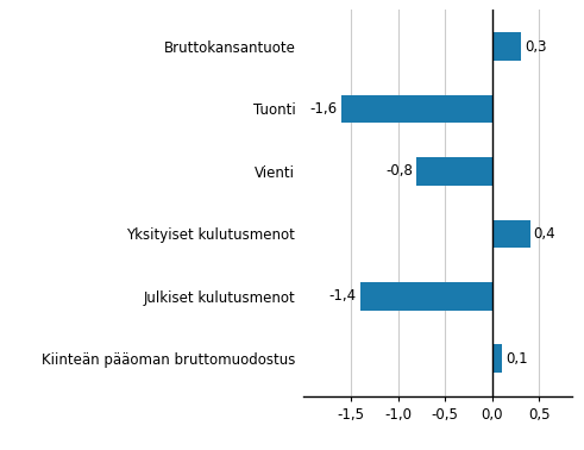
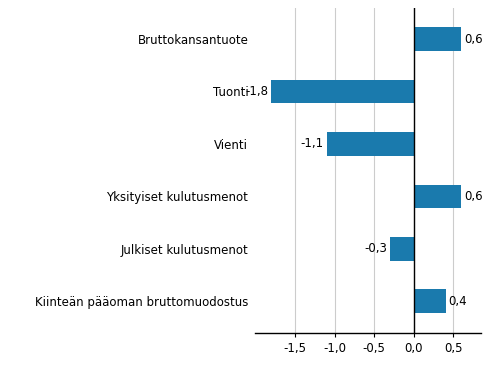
Bruttokansantuote: 0,3 -> 0,6
Tuonti: -1,6 -> -1,8
Vienti: -0,8 -> -1,1
Yksityiset kulutusmenot: 0,4 -> 0,6
Julkiset kulutusmenot: -1,4 -> -0,3
Kiinteän pääoman bruttomuodostus: 0,1 -> 0,4
